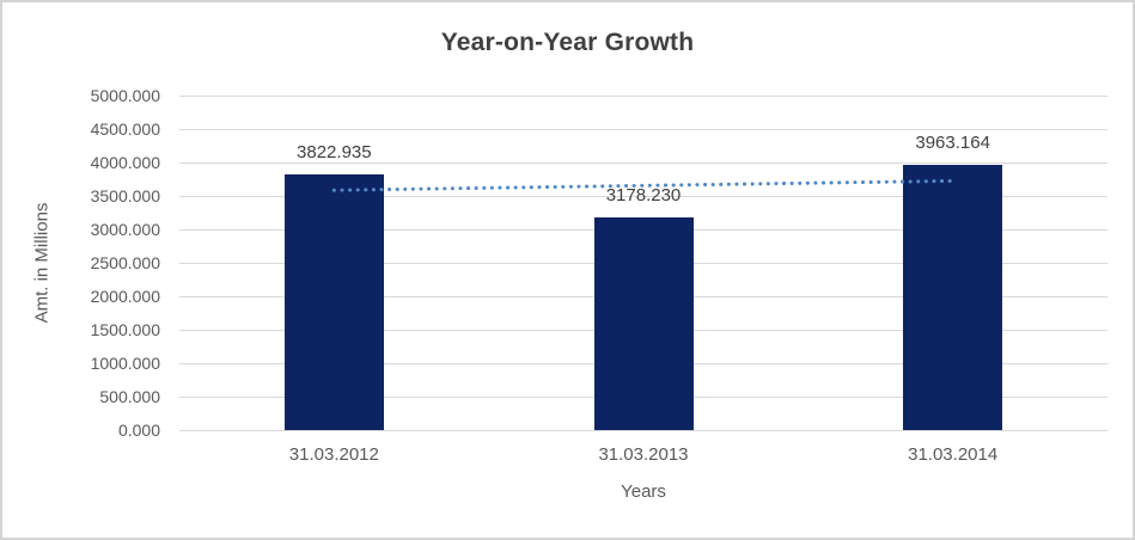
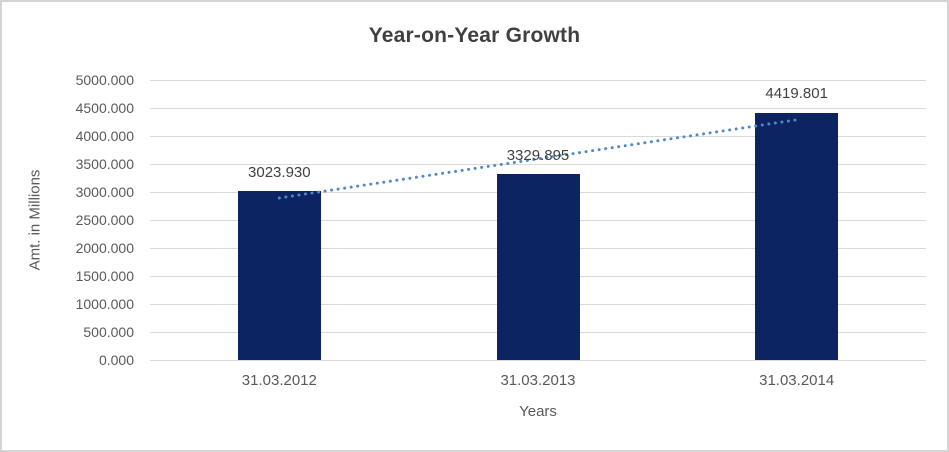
31.03.2012: 3822.935 -> 3023.930
31.03.2013: 3178.230 -> 3329.895
31.03.2014: 3963.164 -> 4419.801
